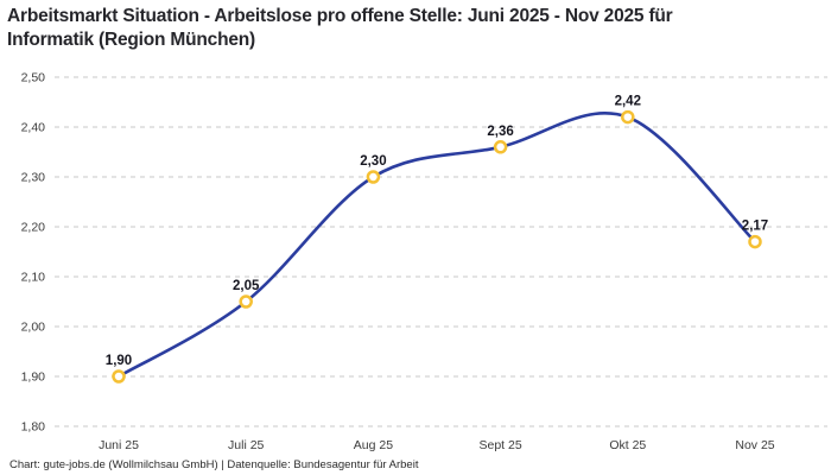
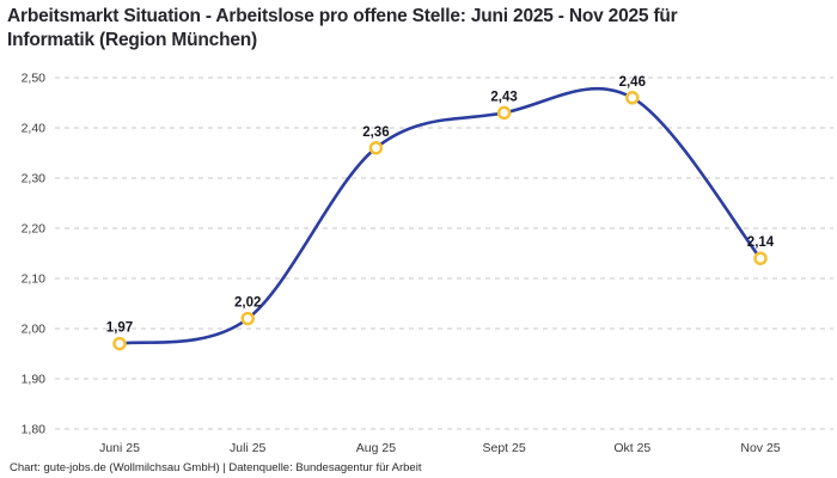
Juni 25: 1,90 -> 1,97
Juli 25: 2,05 -> 2,02
Aug 25: 2,30 -> 2,36
Sept 25: 2,36 -> 2,43
Okt 25: 2,42 -> 2,46
Nov 25: 2,17 -> 2,14
